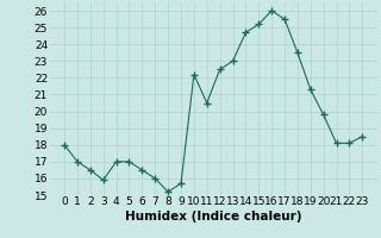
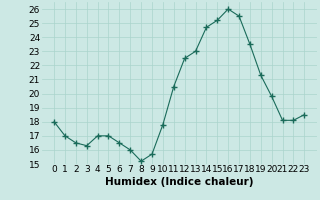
3: 15.9 -> 16.3
10: 22.2 -> 17.8
